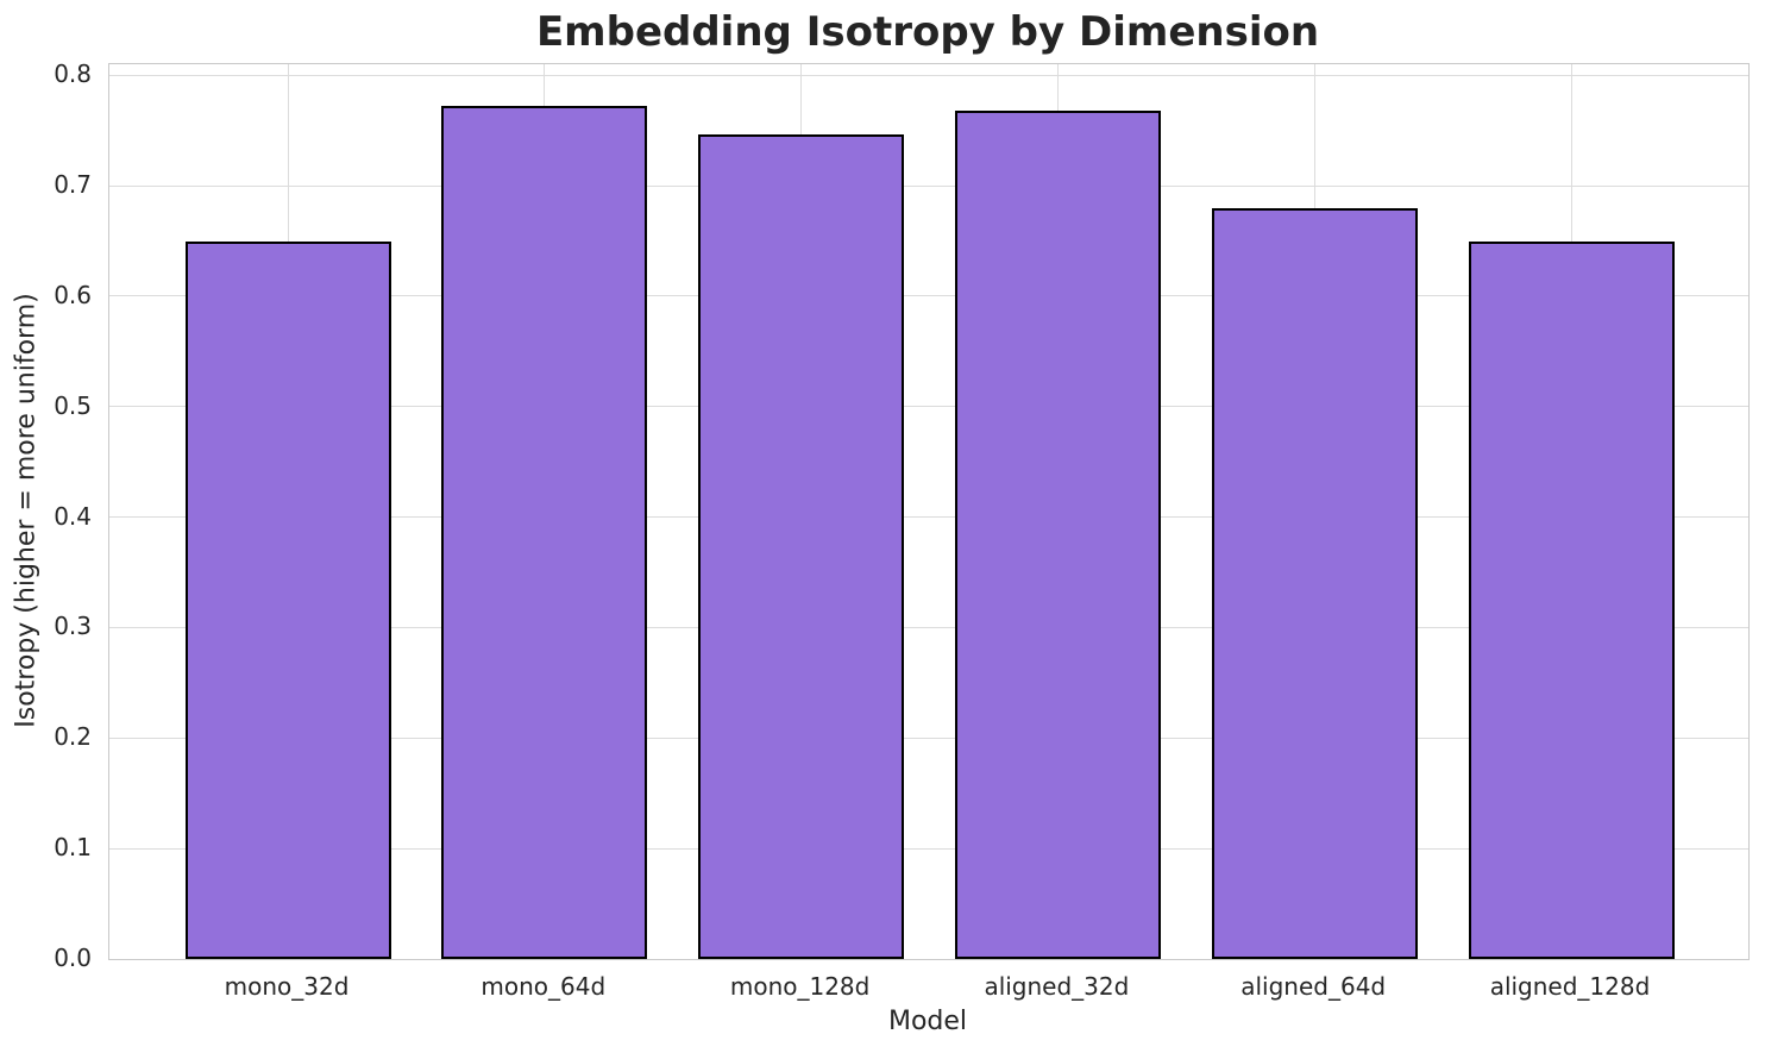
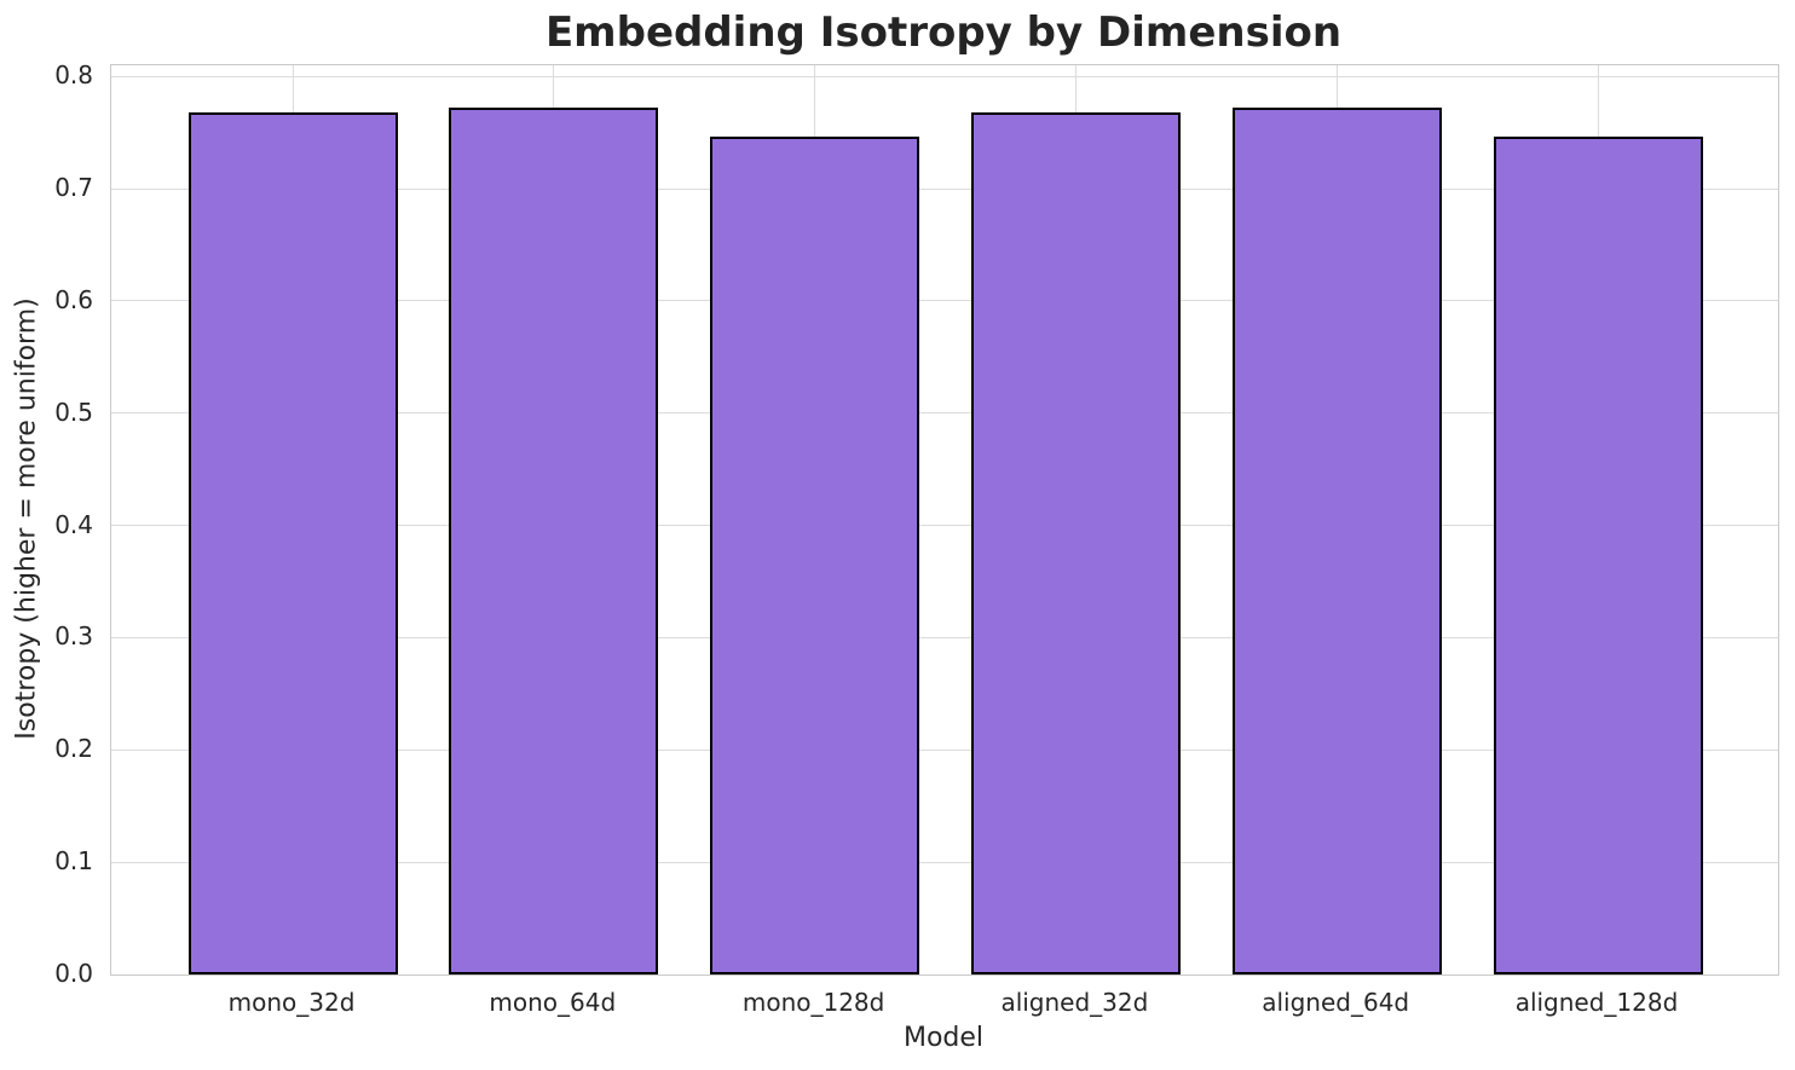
mono_32d: 0.65 -> 0.77
aligned_64d: 0.68 -> 0.77
aligned_128d: 0.65 -> 0.75
